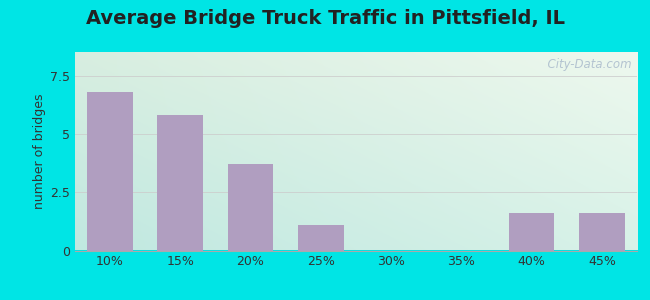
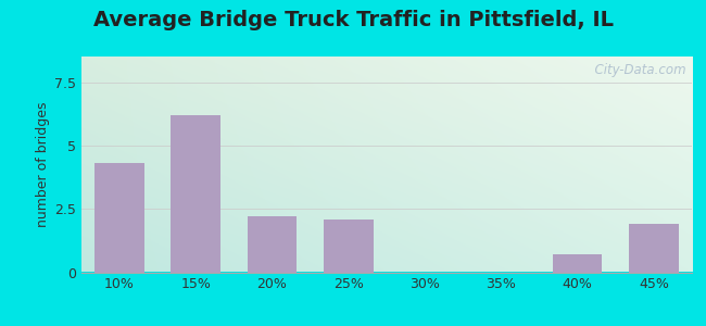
10%: 6.8 -> 4.3
15%: 5.8 -> 6.2
20%: 3.7 -> 2.2
25%: 1.1 -> 2.1
40%: 1.6 -> 0.7
45%: 1.6 -> 1.9
